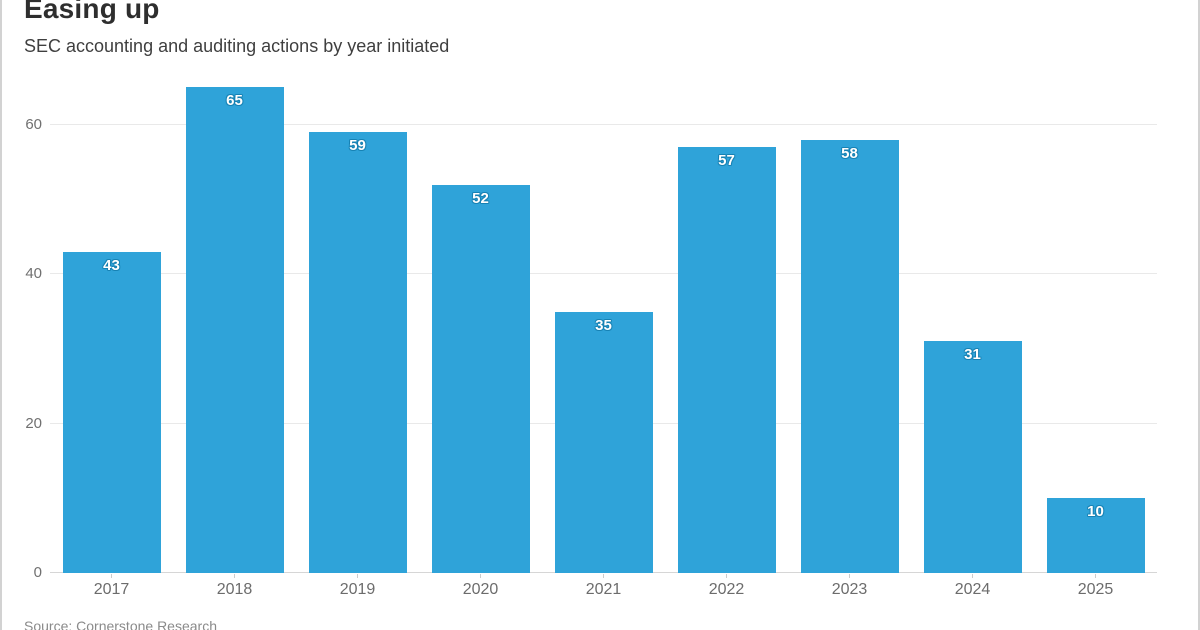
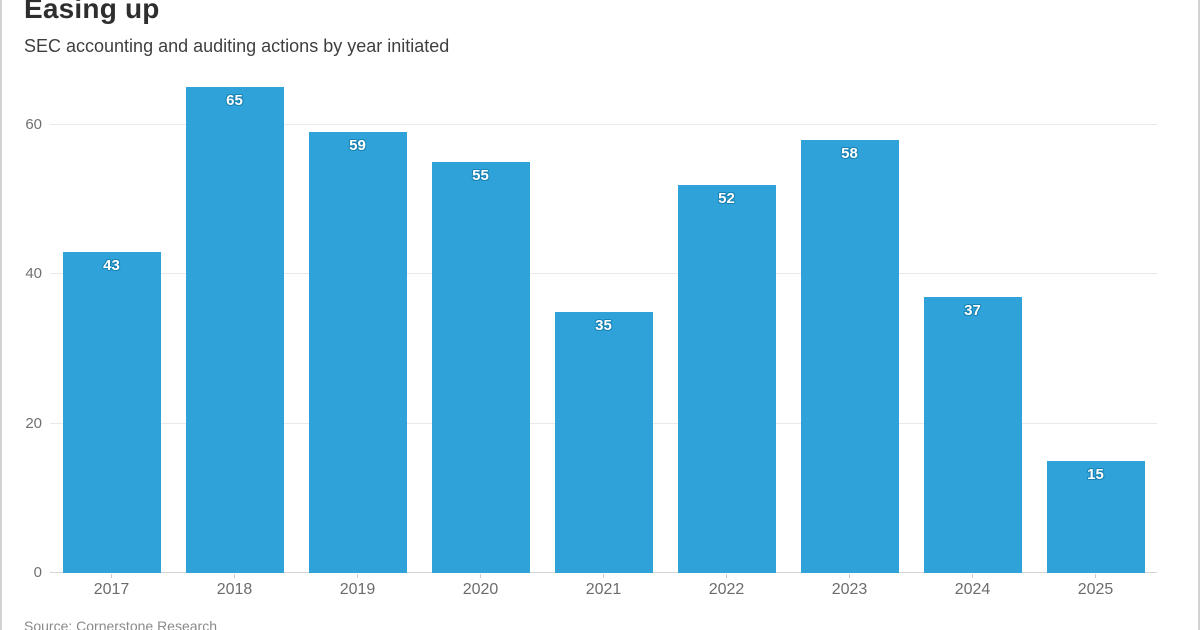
2020: 52 -> 55
2022: 57 -> 52
2024: 31 -> 37
2025: 10 -> 15
